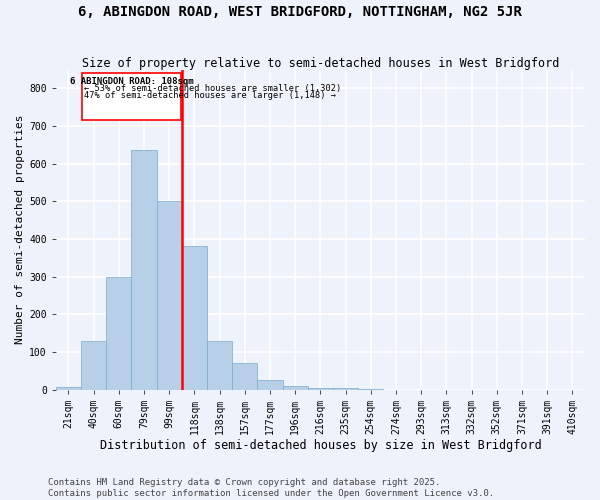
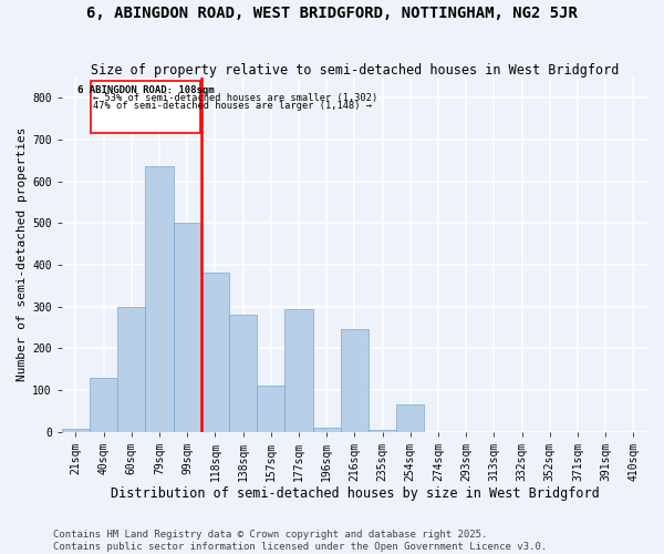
138sqm: 130 -> 280
157sqm: 70 -> 110
177sqm: 25 -> 295
216sqm: 5 -> 245
254sqm: 3 -> 65
